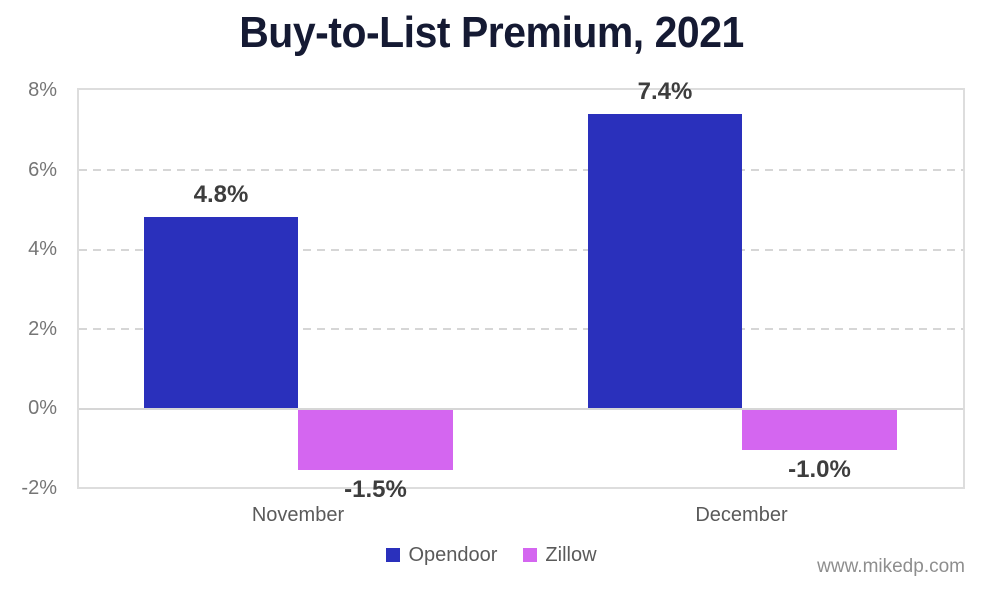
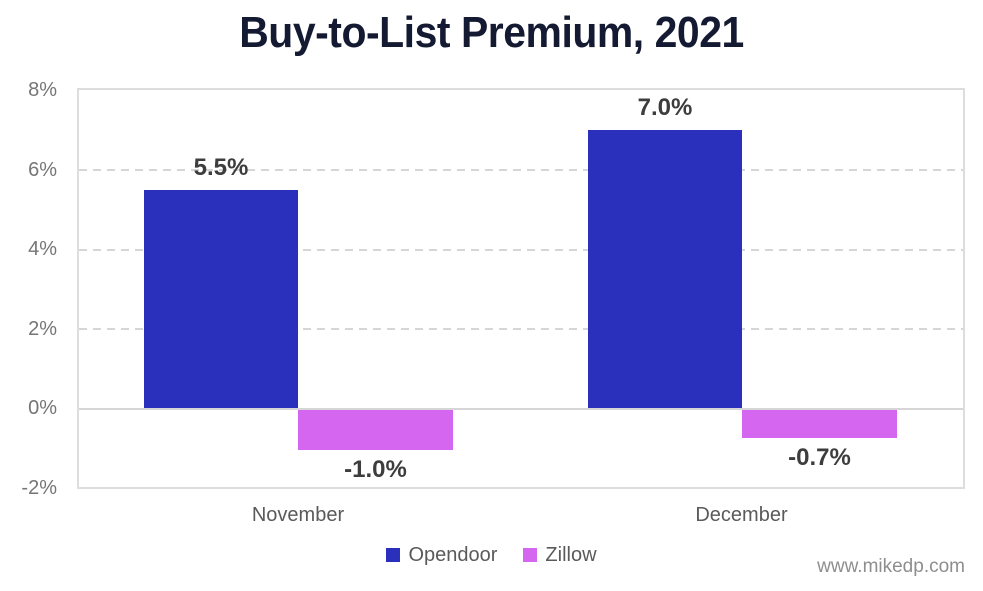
Opendoor/November: 4.8% -> 5.5%
Zillow/November: -1.5% -> -1.0%
Opendoor/December: 7.4% -> 7.0%
Zillow/December: -1.0% -> -0.7%
